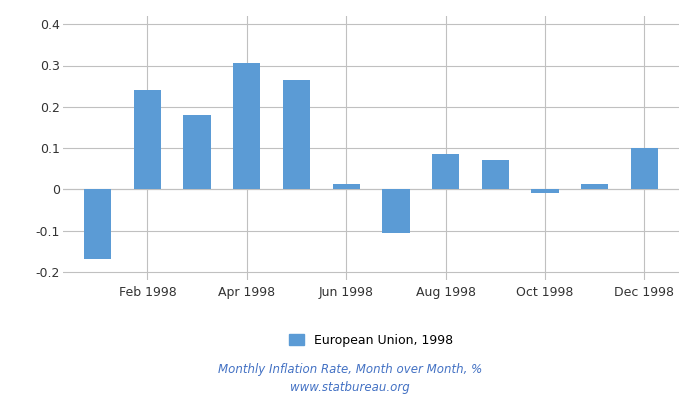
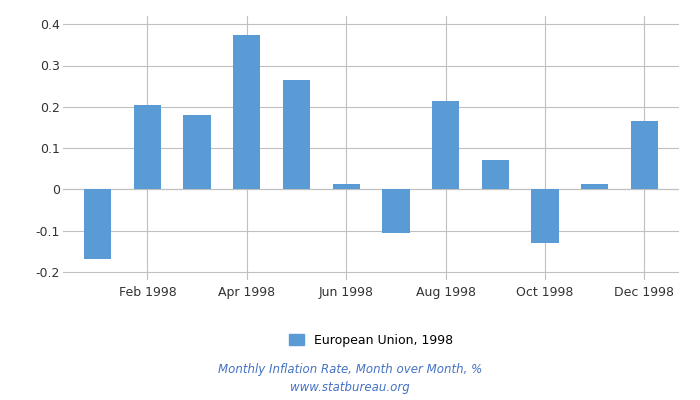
Feb 1998: 0.240 -> 0.205
Apr 1998: 0.305 -> 0.375
Aug 1998: 0.085 -> 0.215
Oct 1998: -0.010 -> -0.130
Dec 1998: 0.100 -> 0.165
